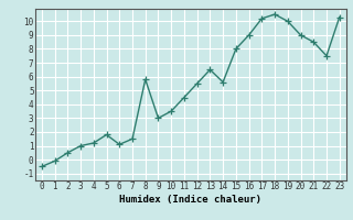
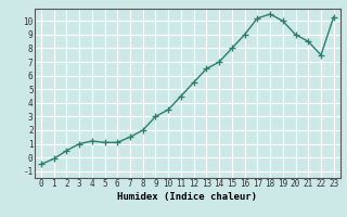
5: 1.8 -> 1.1
8: 5.8 -> 2.0
14: 5.6 -> 7.0
